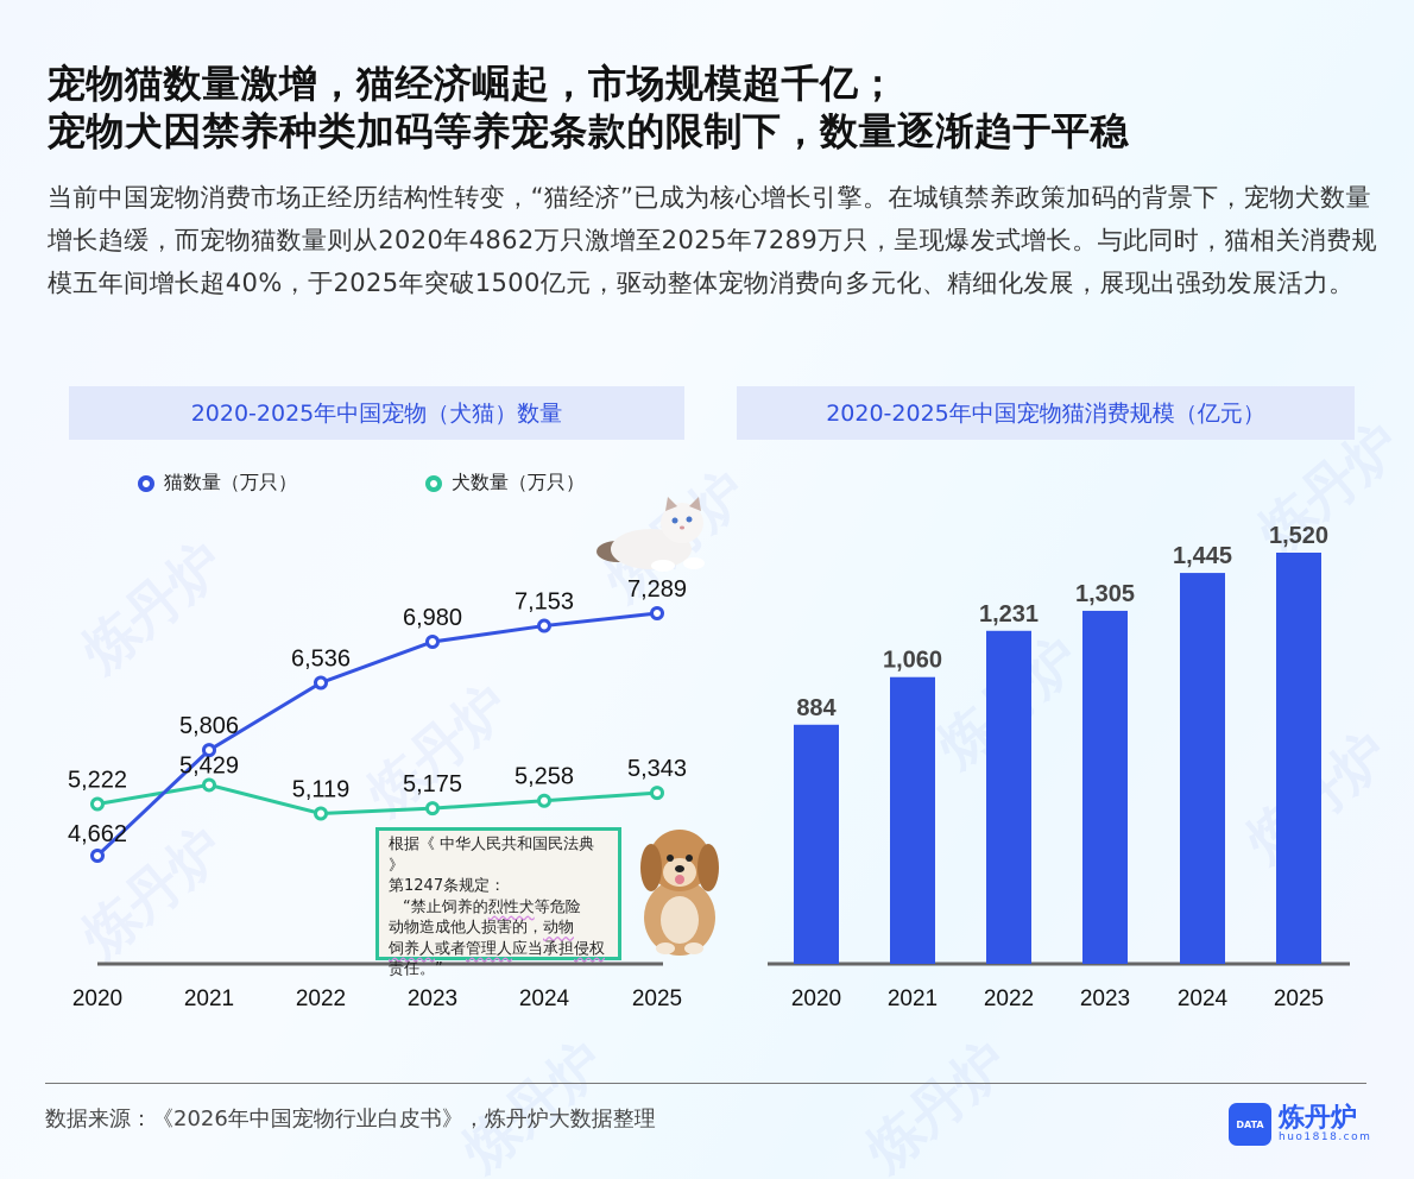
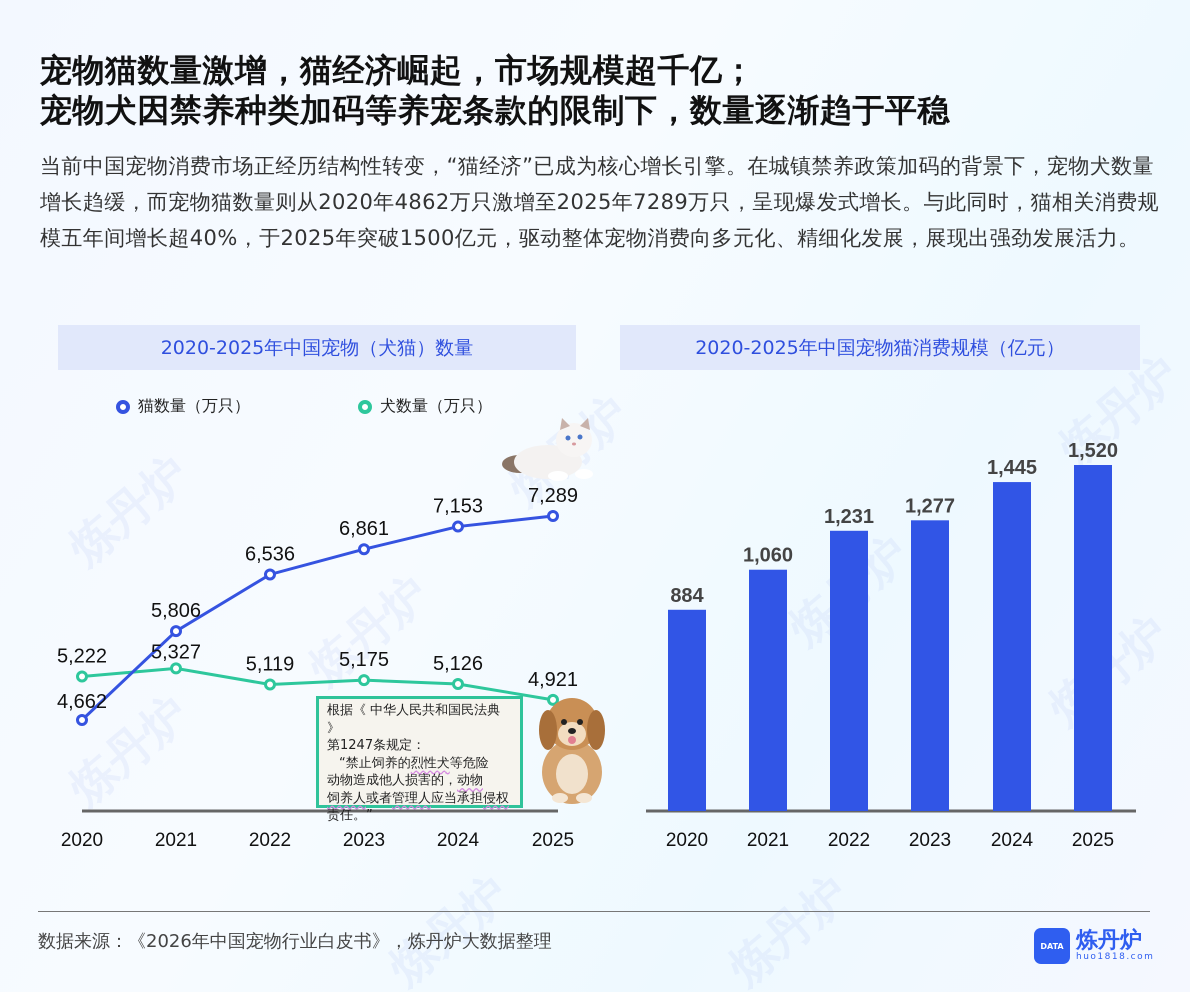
2020-2025年中国宠物（犬猫）数量/犬数量（万只）/2021: 5,429 -> 5,327
2020-2025年中国宠物（犬猫）数量/猫数量（万只）/2023: 6,980 -> 6,861
2020-2025年中国宠物（犬猫）数量/犬数量（万只）/2024: 5,258 -> 5,126
2020-2025年中国宠物（犬猫）数量/犬数量（万只）/2025: 5,343 -> 4,921
2020-2025年中国宠物猫消费规模（亿元）/2023: 1,305 -> 1,277
